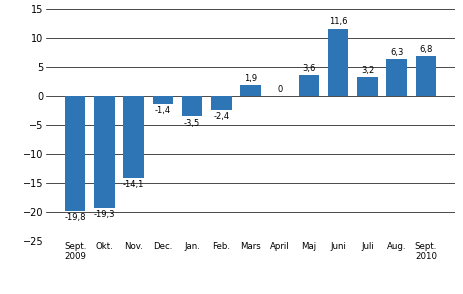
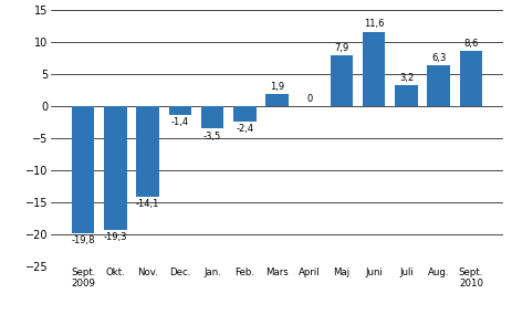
Maj: 3,6 -> 7,9
Sept. 2010: 6,8 -> 8,6
